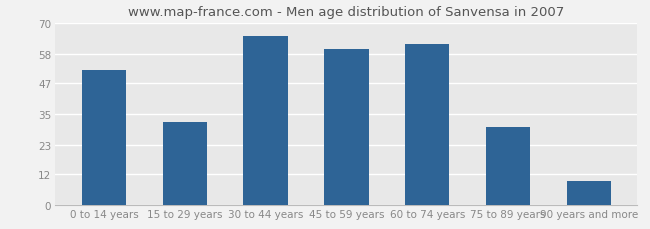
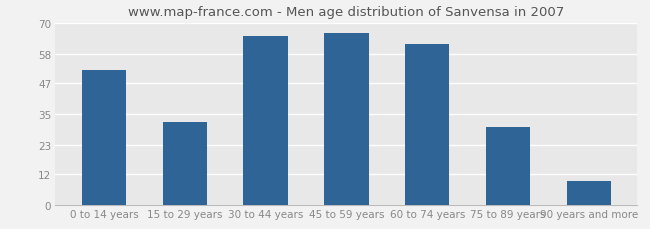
45 to 59 years: 60 -> 66
